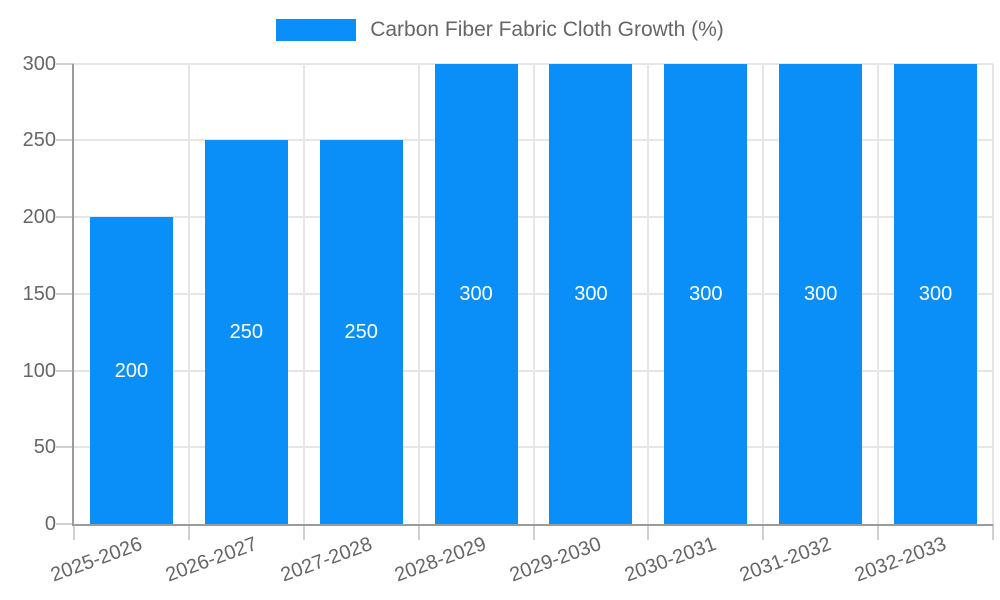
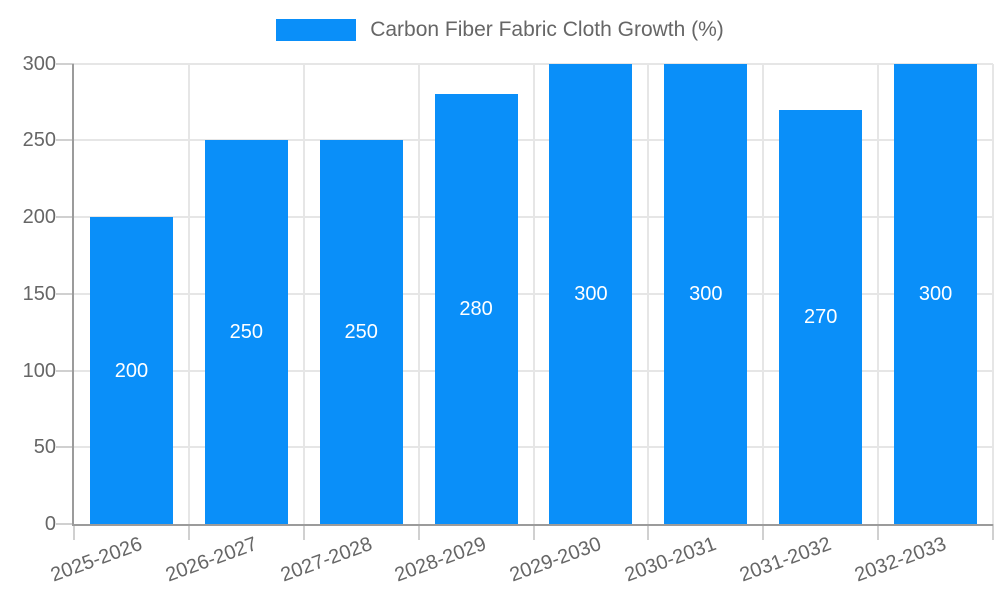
2028-2029: 300 -> 280
2031-2032: 300 -> 270
